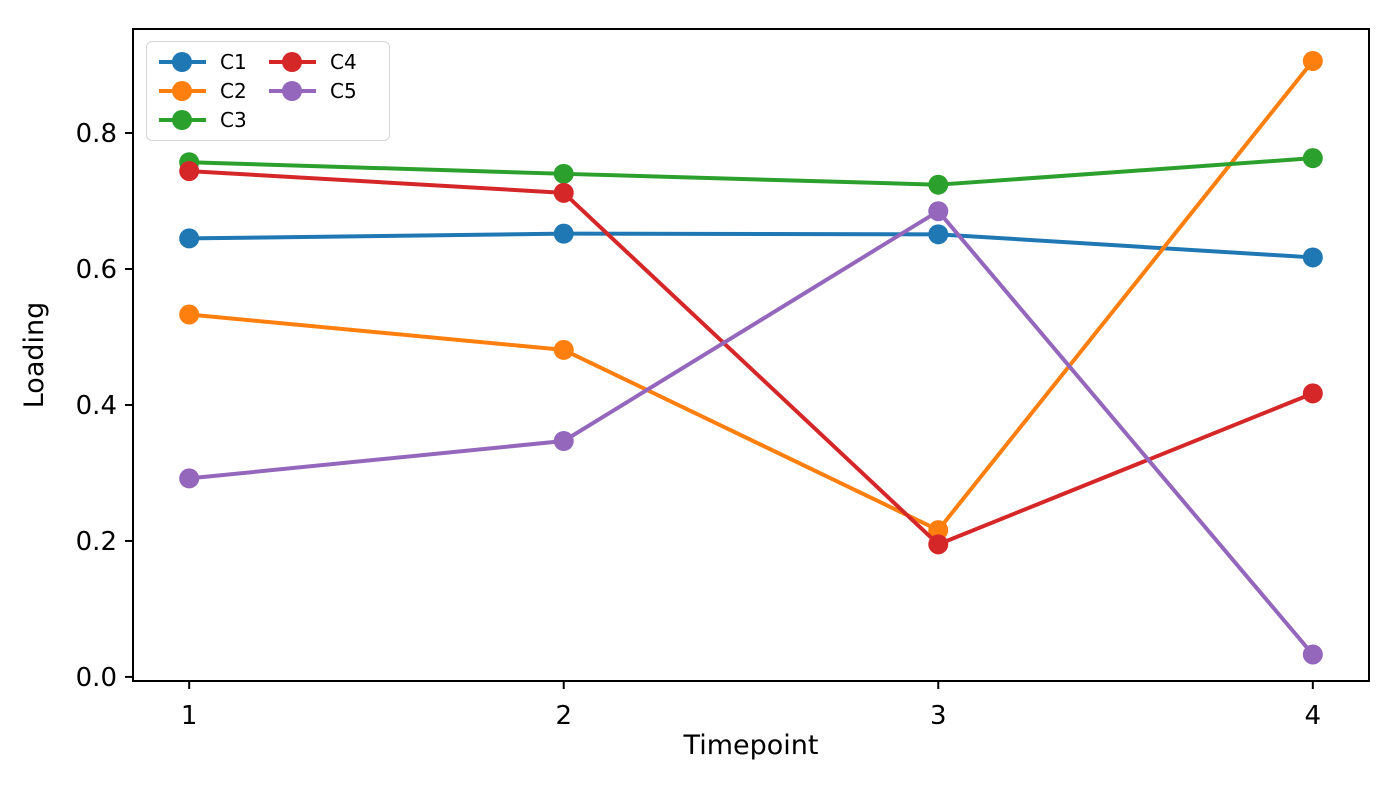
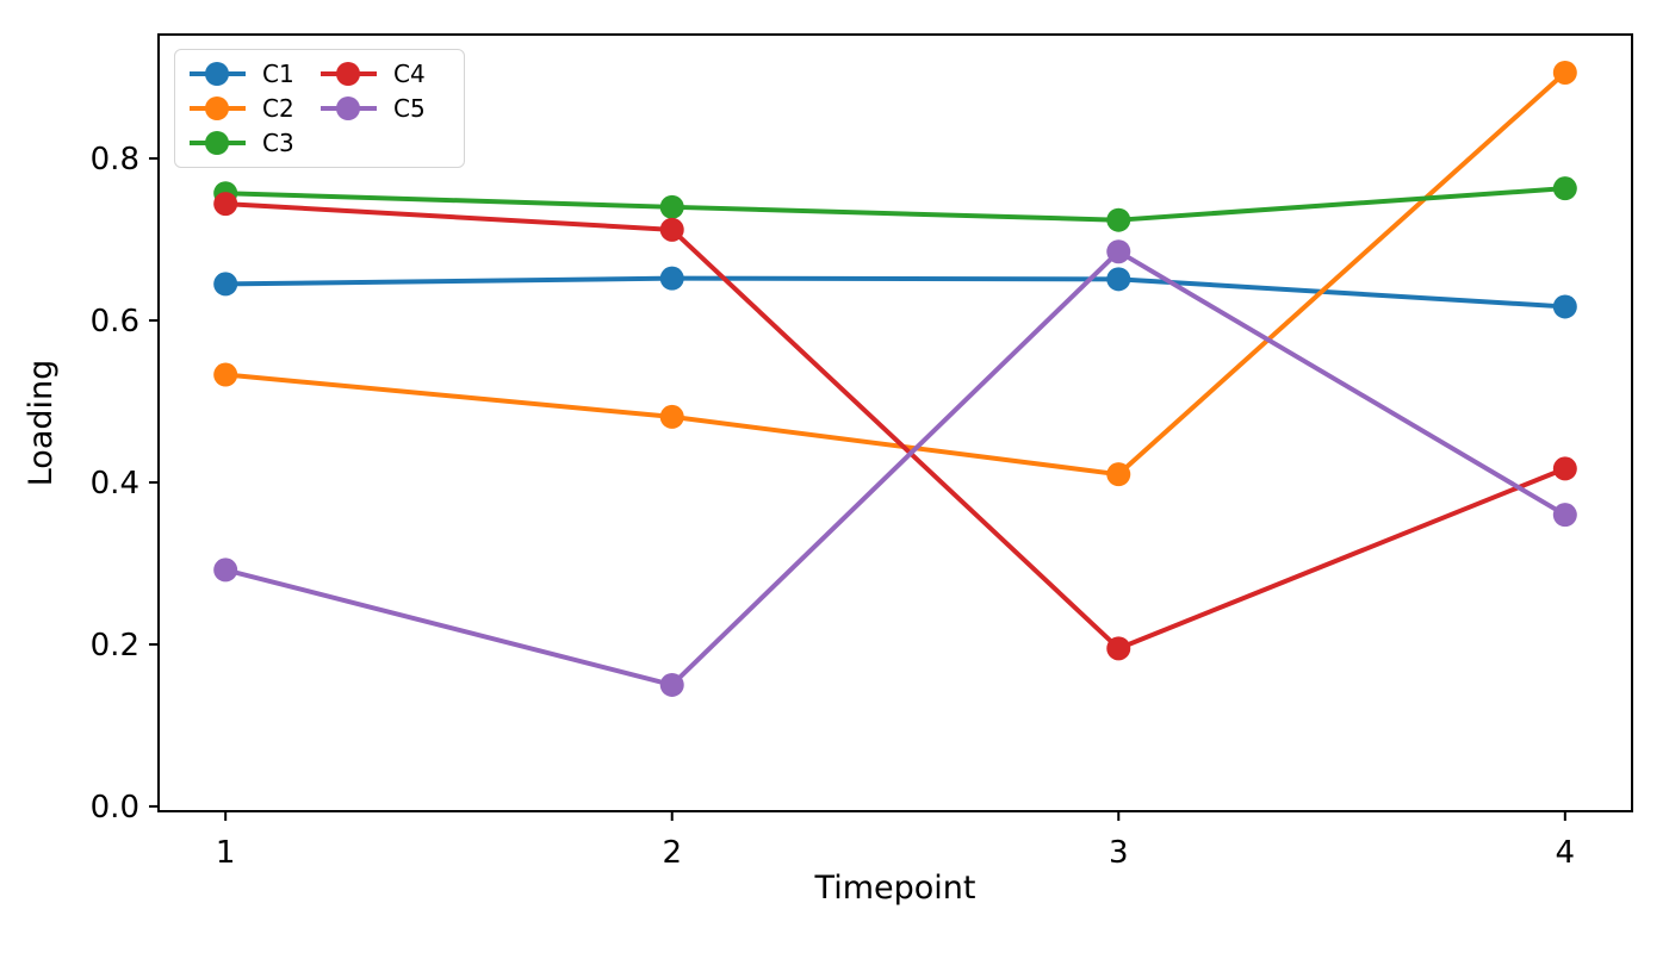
C5/2: 0.35 -> 0.15
C2/3: 0.22 -> 0.41
C5/4: 0.03 -> 0.36
